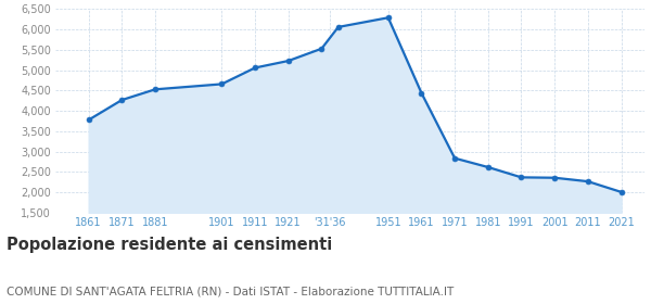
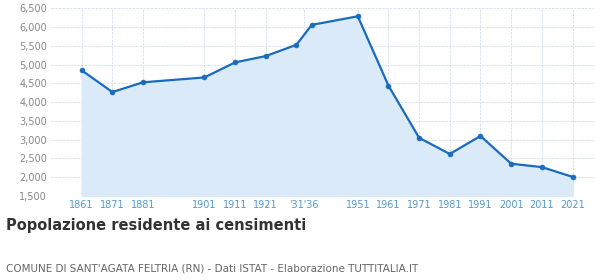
1861: 3,780 -> 4,850
1971: 2,840 -> 3,050
1991: 2,370 -> 3,100
